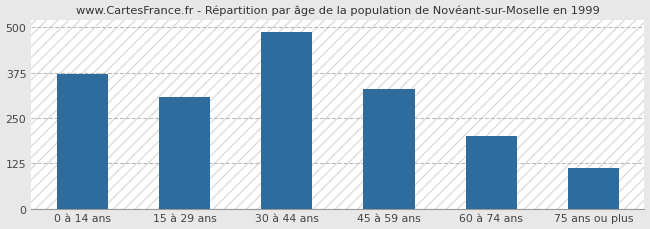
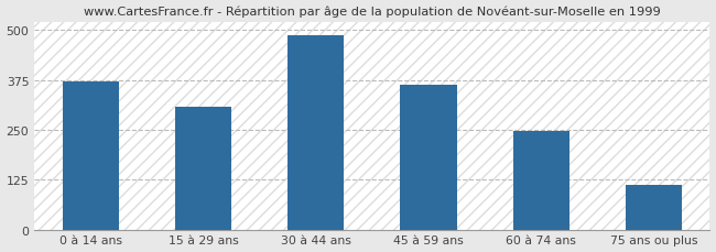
45 à 59 ans: 330 -> 362
60 à 74 ans: 200 -> 247
